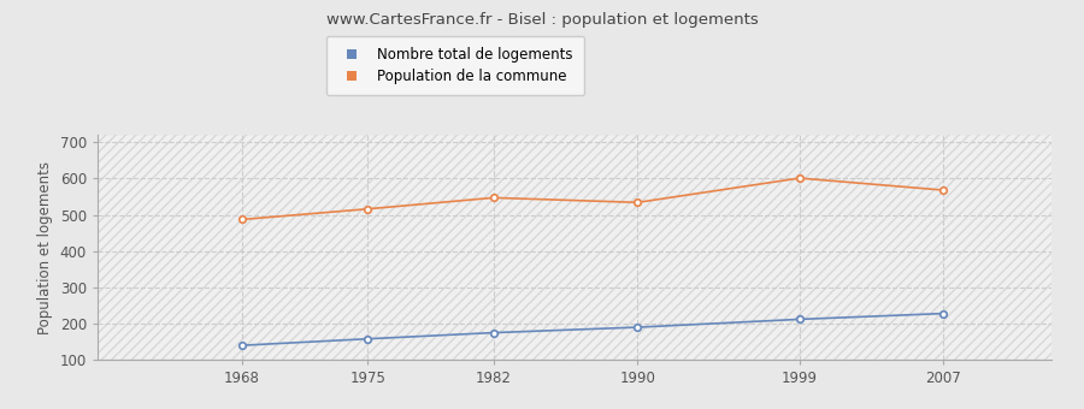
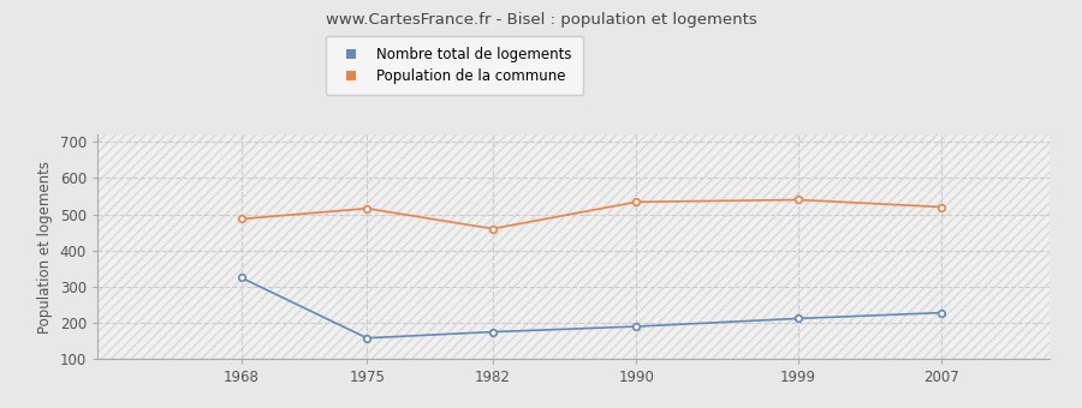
Nombre total de logements/1968: 140 -> 325
Population de la commune/1982: 547 -> 460
Population de la commune/1999: 601 -> 540
Population de la commune/2007: 568 -> 520
